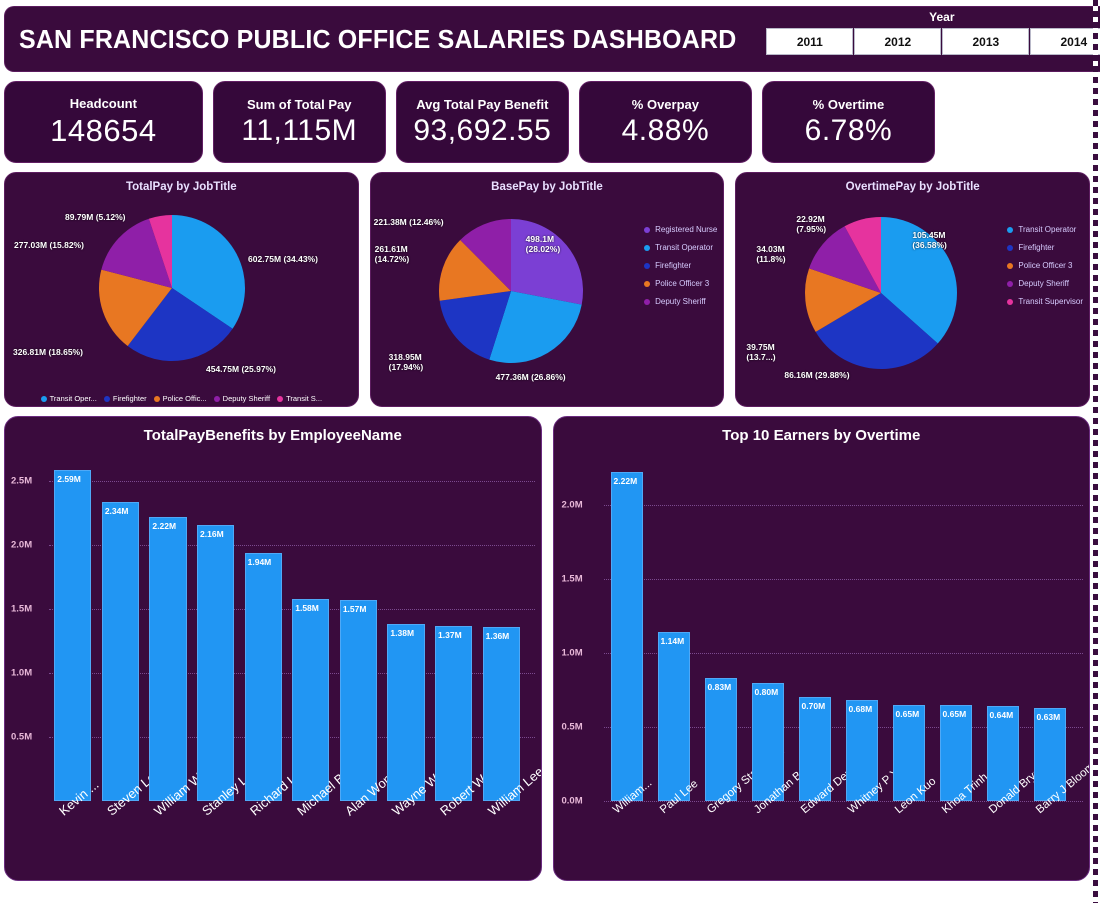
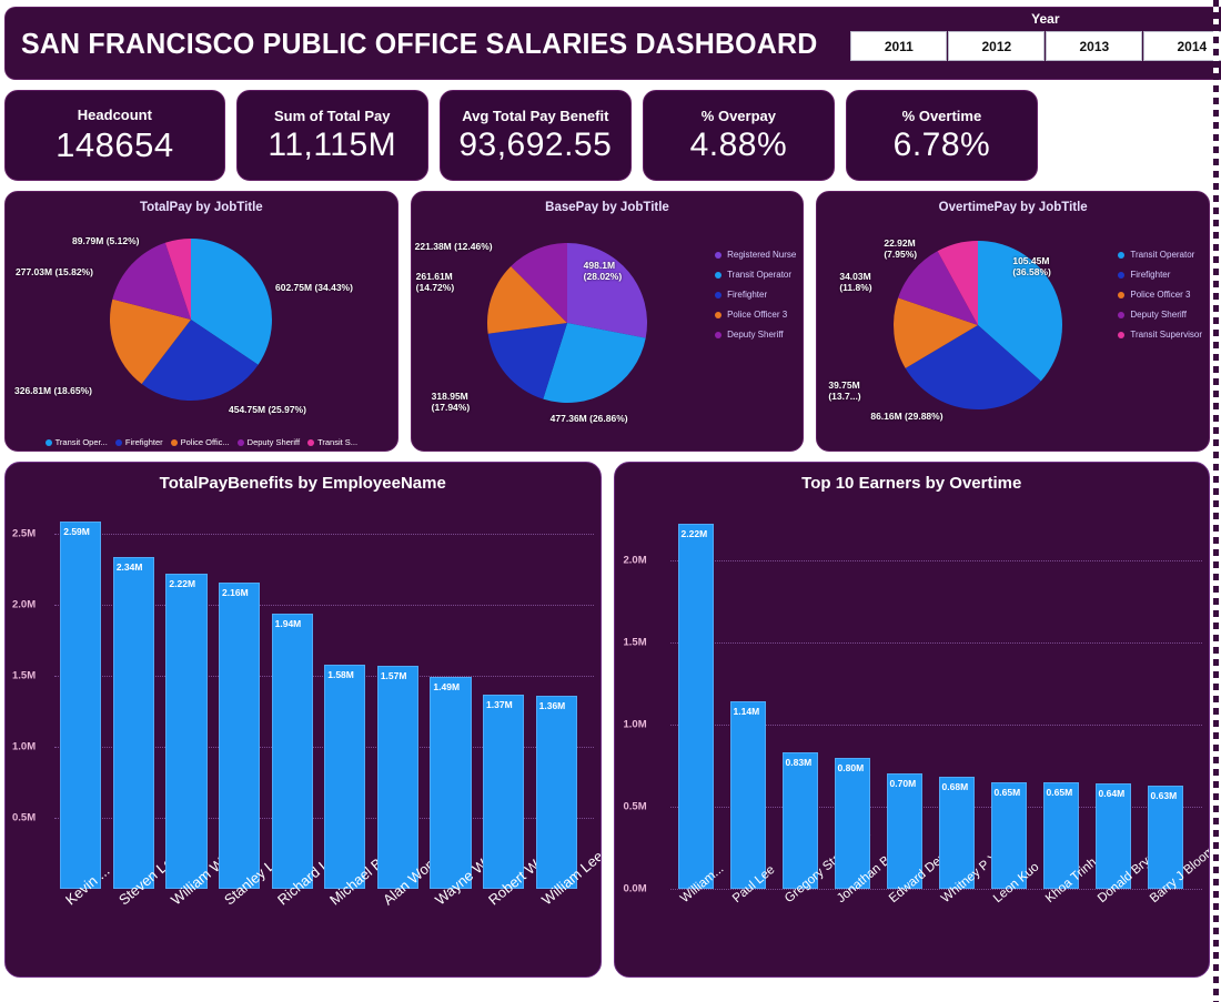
TotalPayBenefits by EmployeeName/Wayne Wong: 1.38M -> 1.49M
